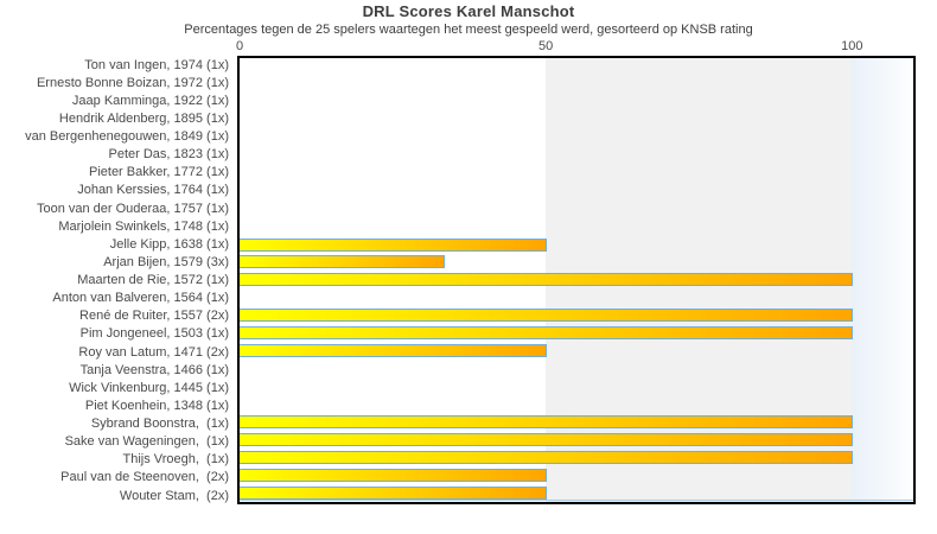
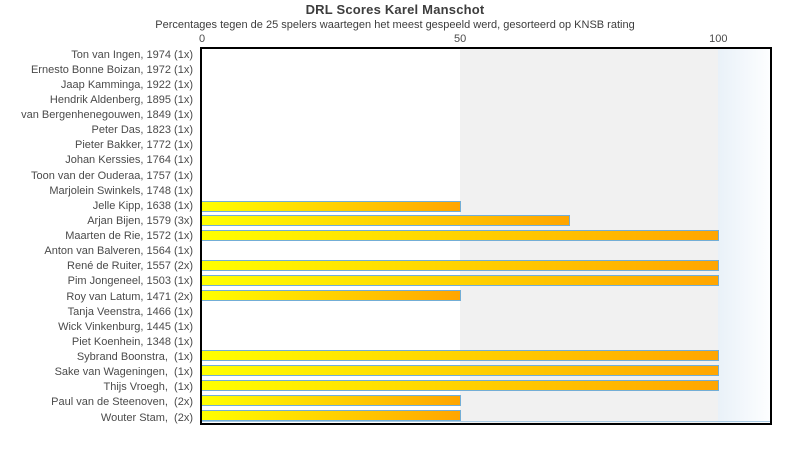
Arjan Bijen, 1579 (3x): 33 -> 71
